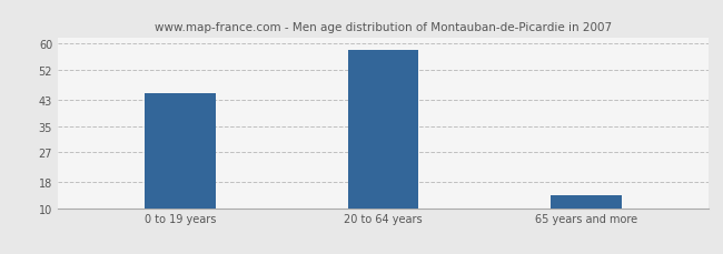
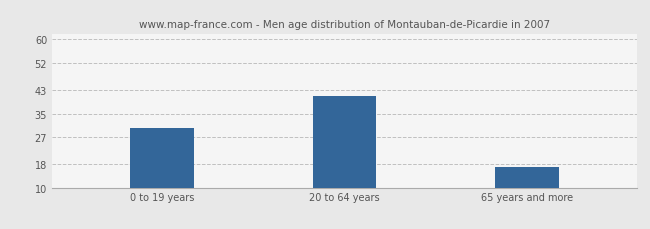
0 to 19 years: 45 -> 30
20 to 64 years: 58 -> 41
65 years and more: 14 -> 17
